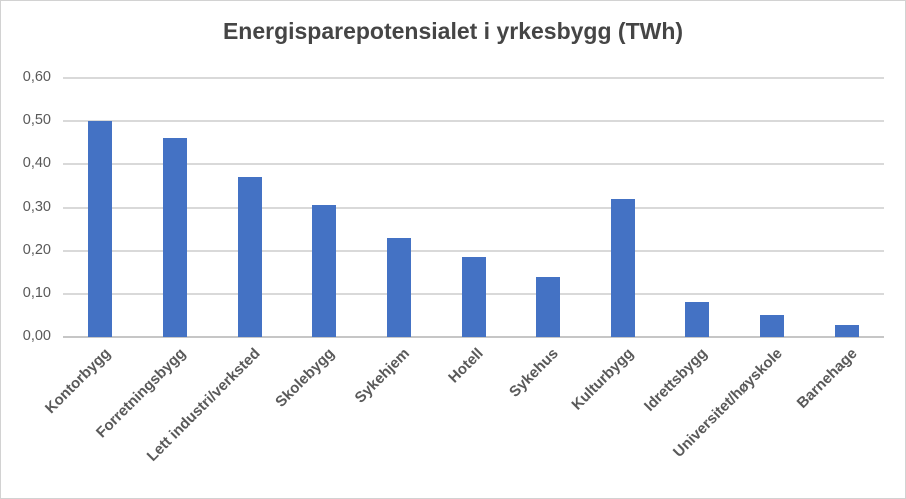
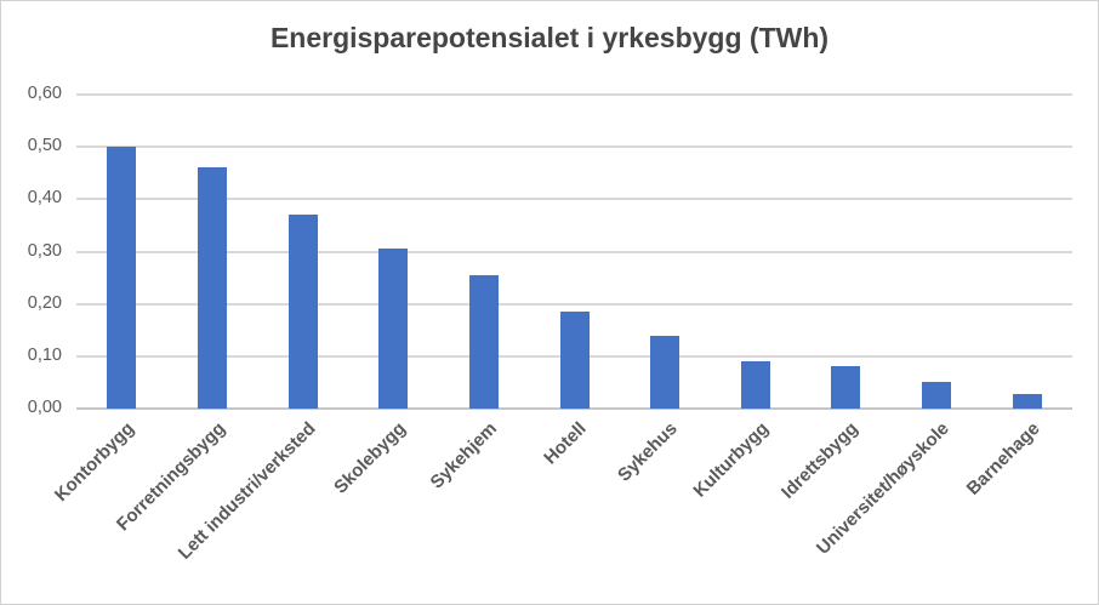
Sykehjem: 0,23 -> 0,26
Kulturbygg: 0,32 -> 0,09
